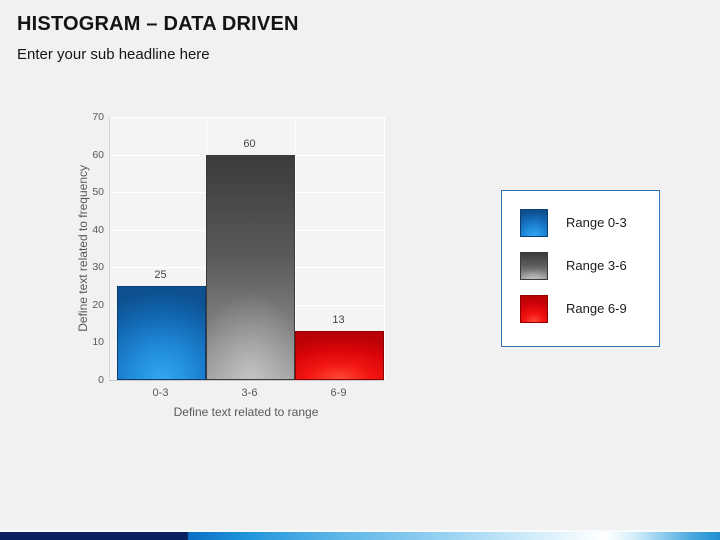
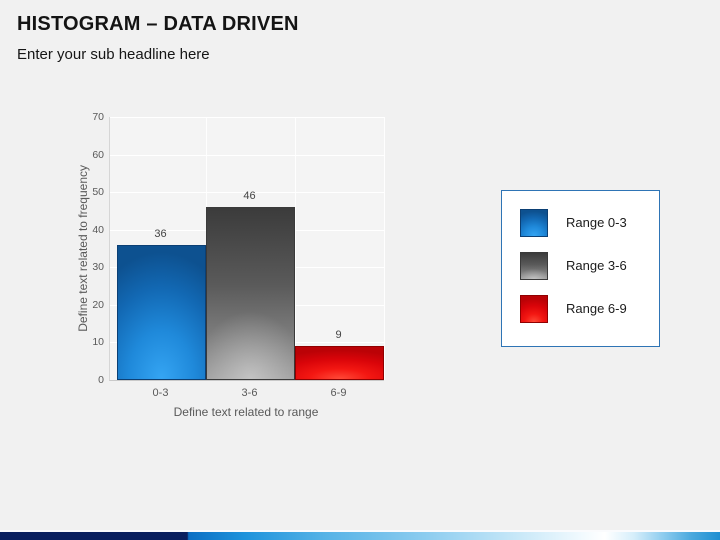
0-3: 25 -> 36
3-6: 60 -> 46
6-9: 13 -> 9
